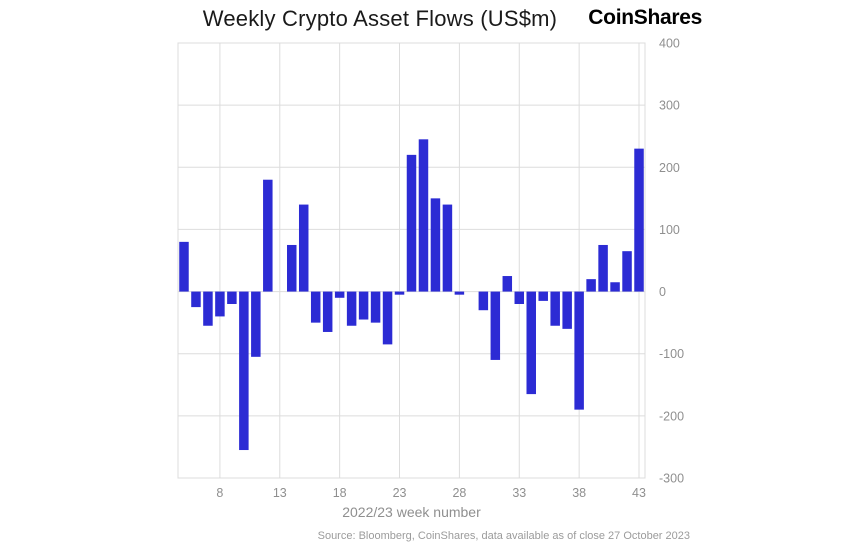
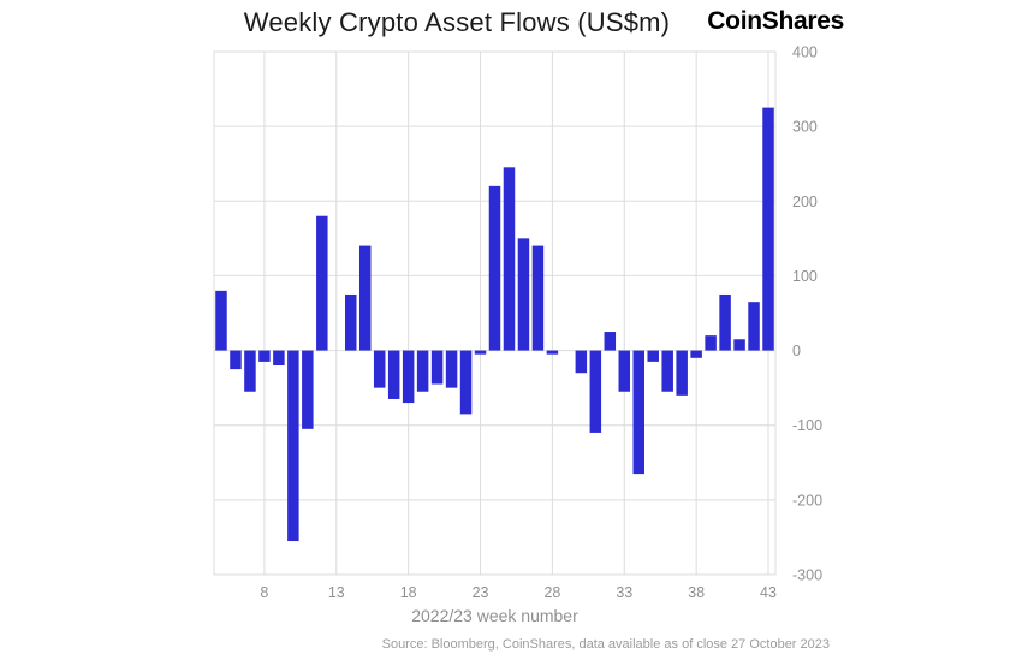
8: -40 -> -20
18: -10 -> -70
33: -20 -> -60
38: -190 -> -10
43: 230 -> 320
